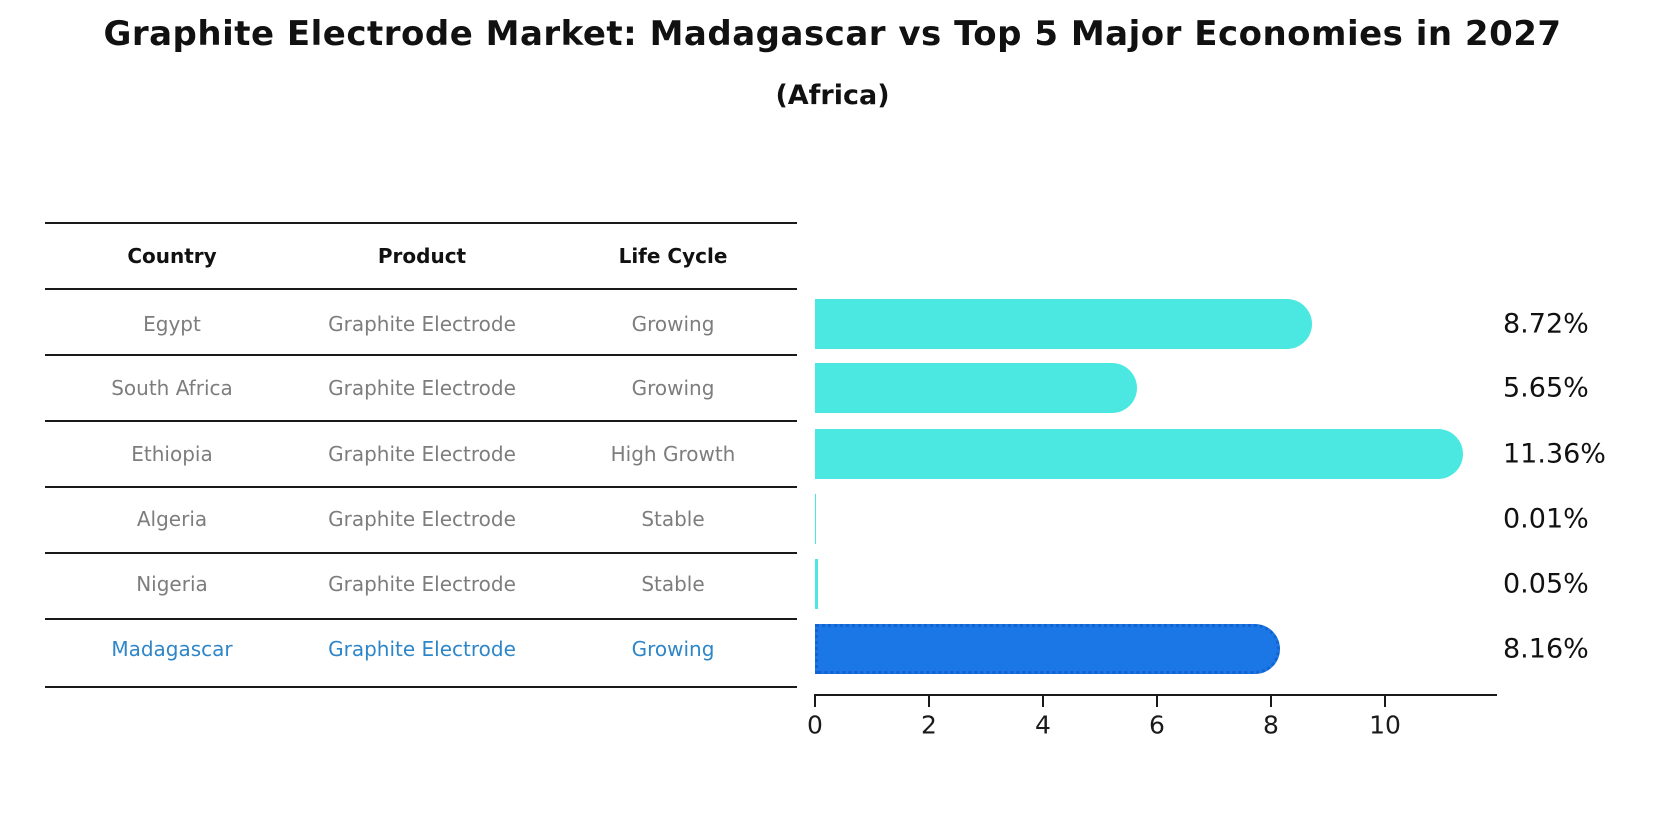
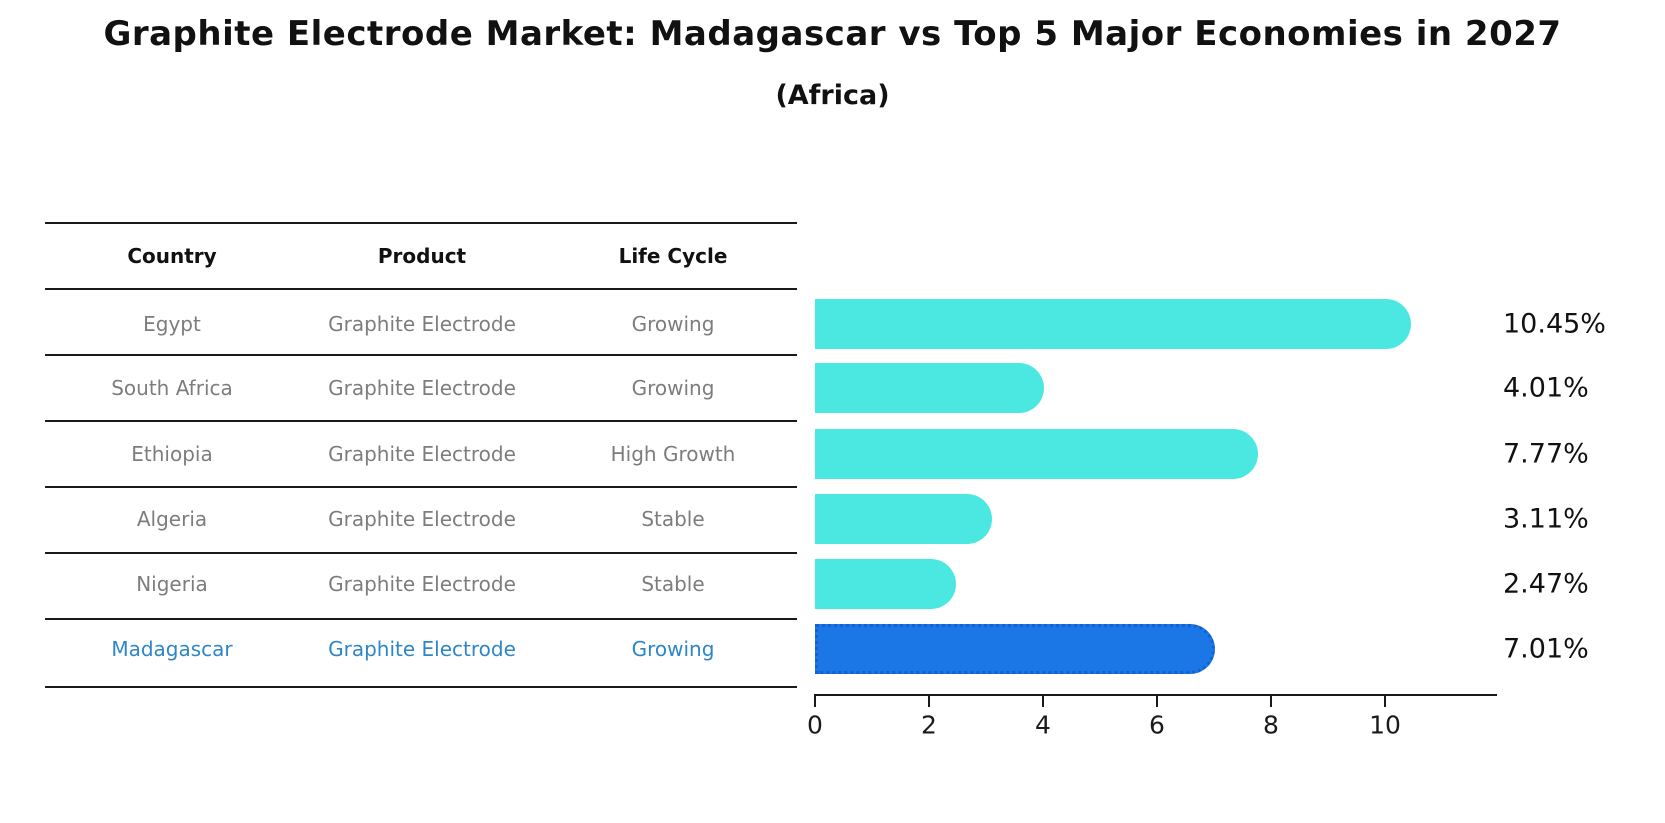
Egypt: 8.72% -> 10.45%
South Africa: 5.65% -> 4.01%
Ethiopia: 11.36% -> 7.77%
Algeria: 0.01% -> 3.11%
Nigeria: 0.05% -> 2.47%
Madagascar: 8.16% -> 7.01%
